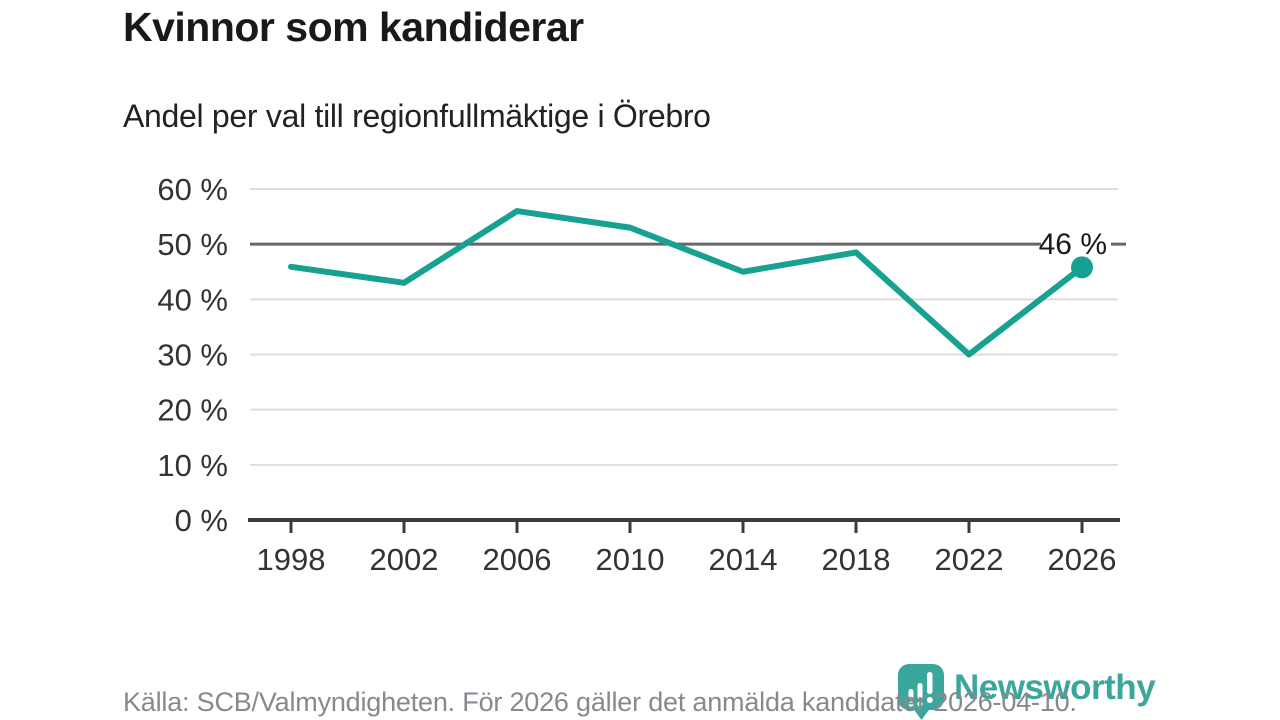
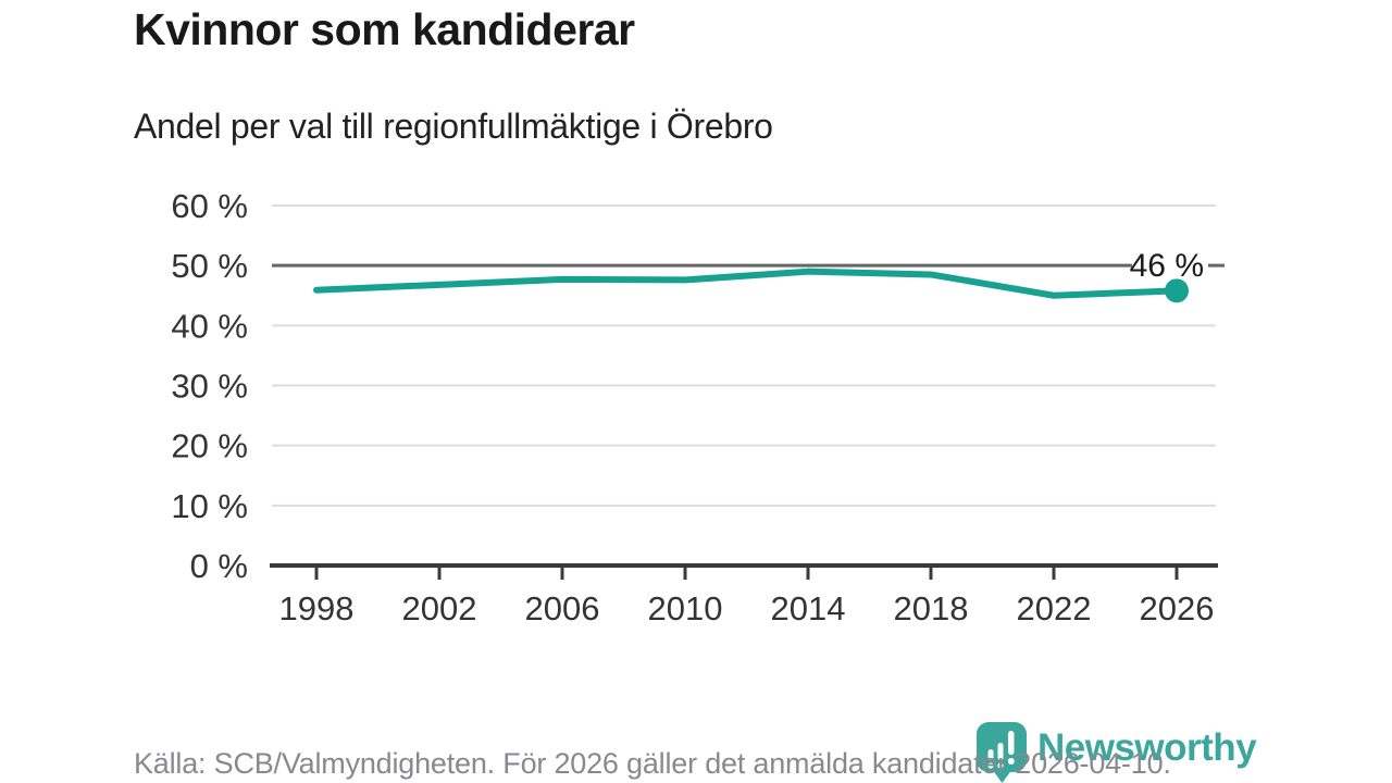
2002: 43% -> 47%
2006: 56% -> 48%
2010: 53% -> 48%
2014: 45% -> 49%
2022: 30% -> 45%
